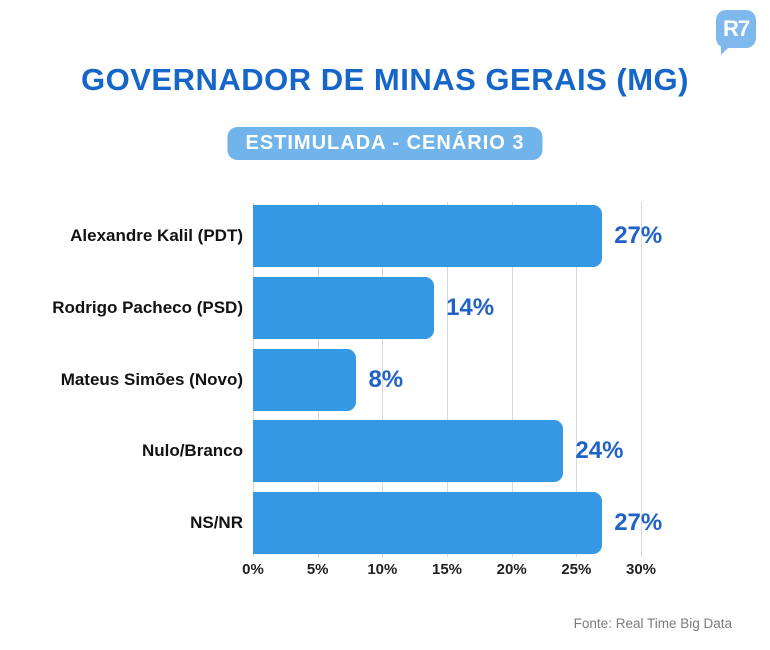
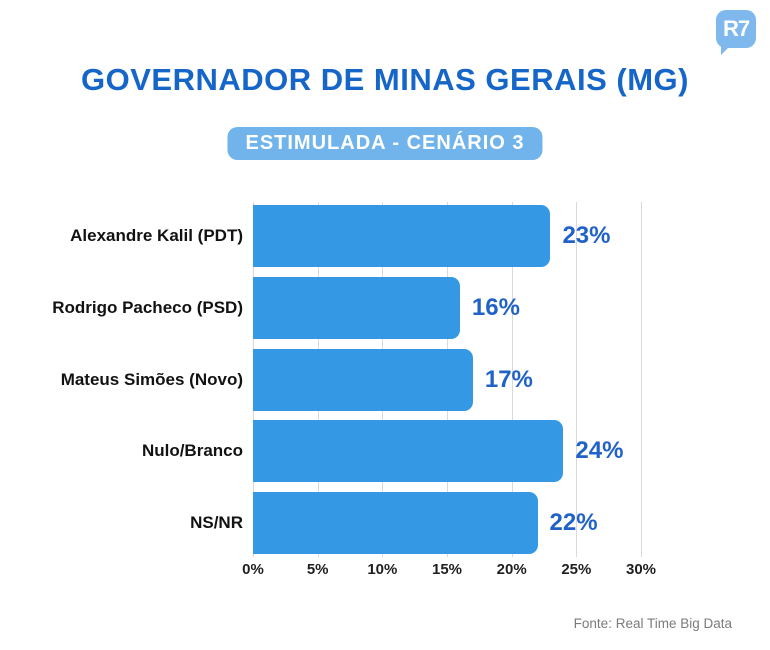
Alexandre Kalil (PDT): 27% -> 23%
Rodrigo Pacheco (PSD): 14% -> 16%
Mateus Simões (Novo): 8% -> 17%
NS/NR: 27% -> 22%
